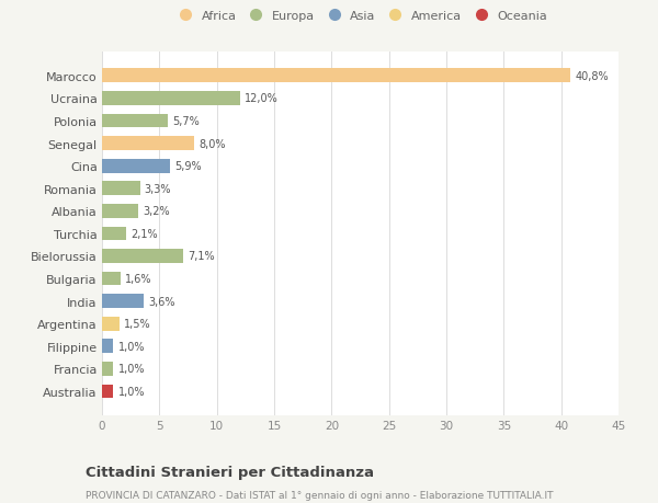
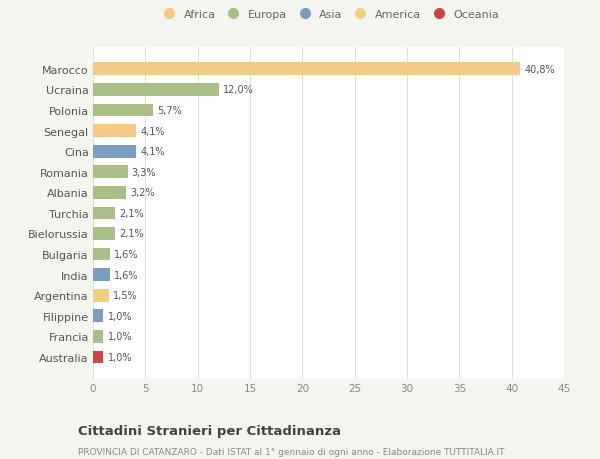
Senegal: 8,0% -> 4,1%
Cina: 5,9% -> 4,1%
Bielorussia: 7,1% -> 2,1%
India: 3,6% -> 1,6%
